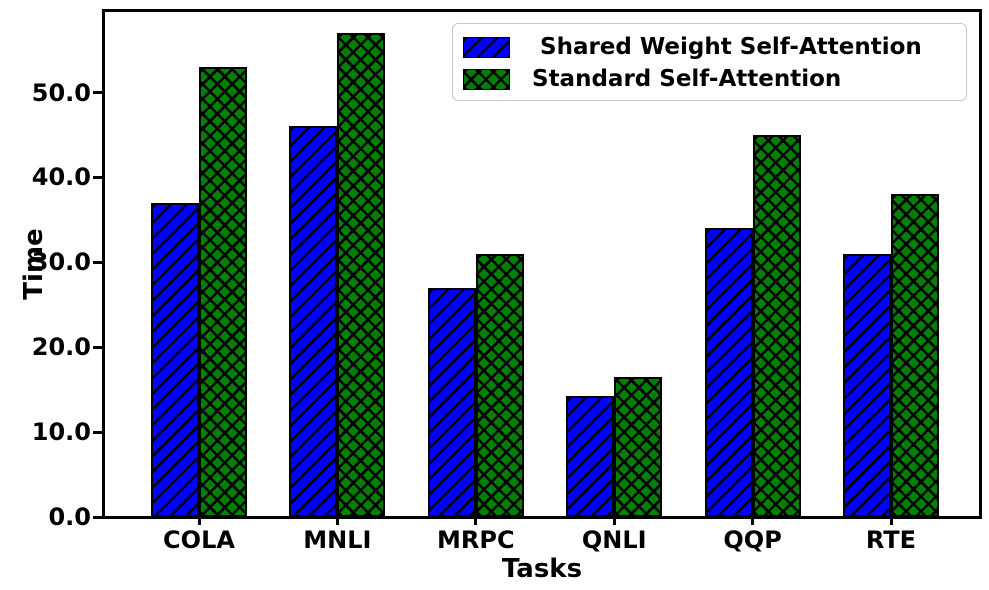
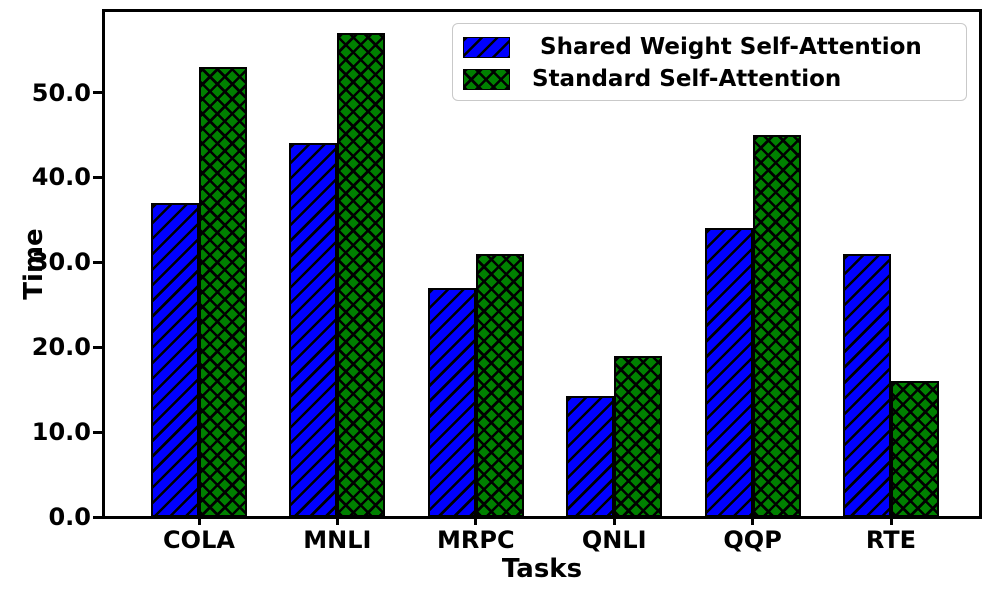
Shared Weight Self-Attention/MNLI: 46 -> 44
Standard Self-Attention/QNLI: 16 -> 19
Standard Self-Attention/RTE: 38 -> 16
